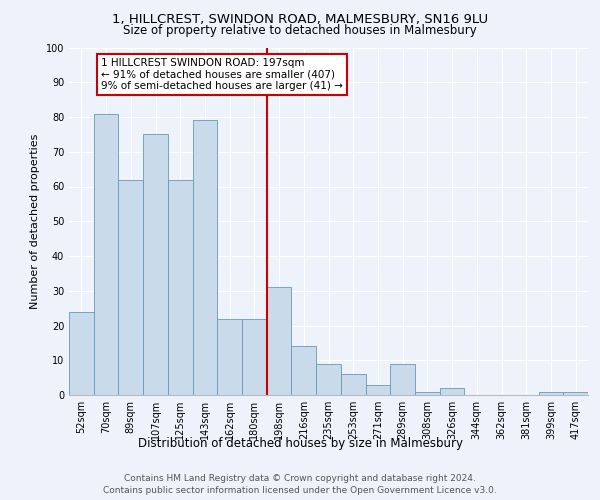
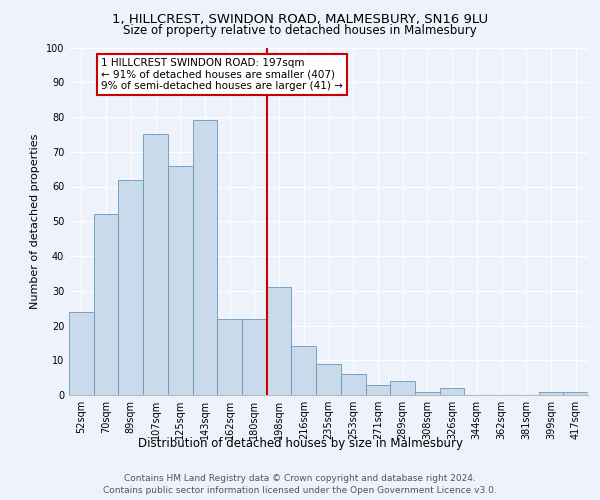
70sqm: 81 -> 52
125sqm: 62 -> 66
289sqm: 9 -> 4
